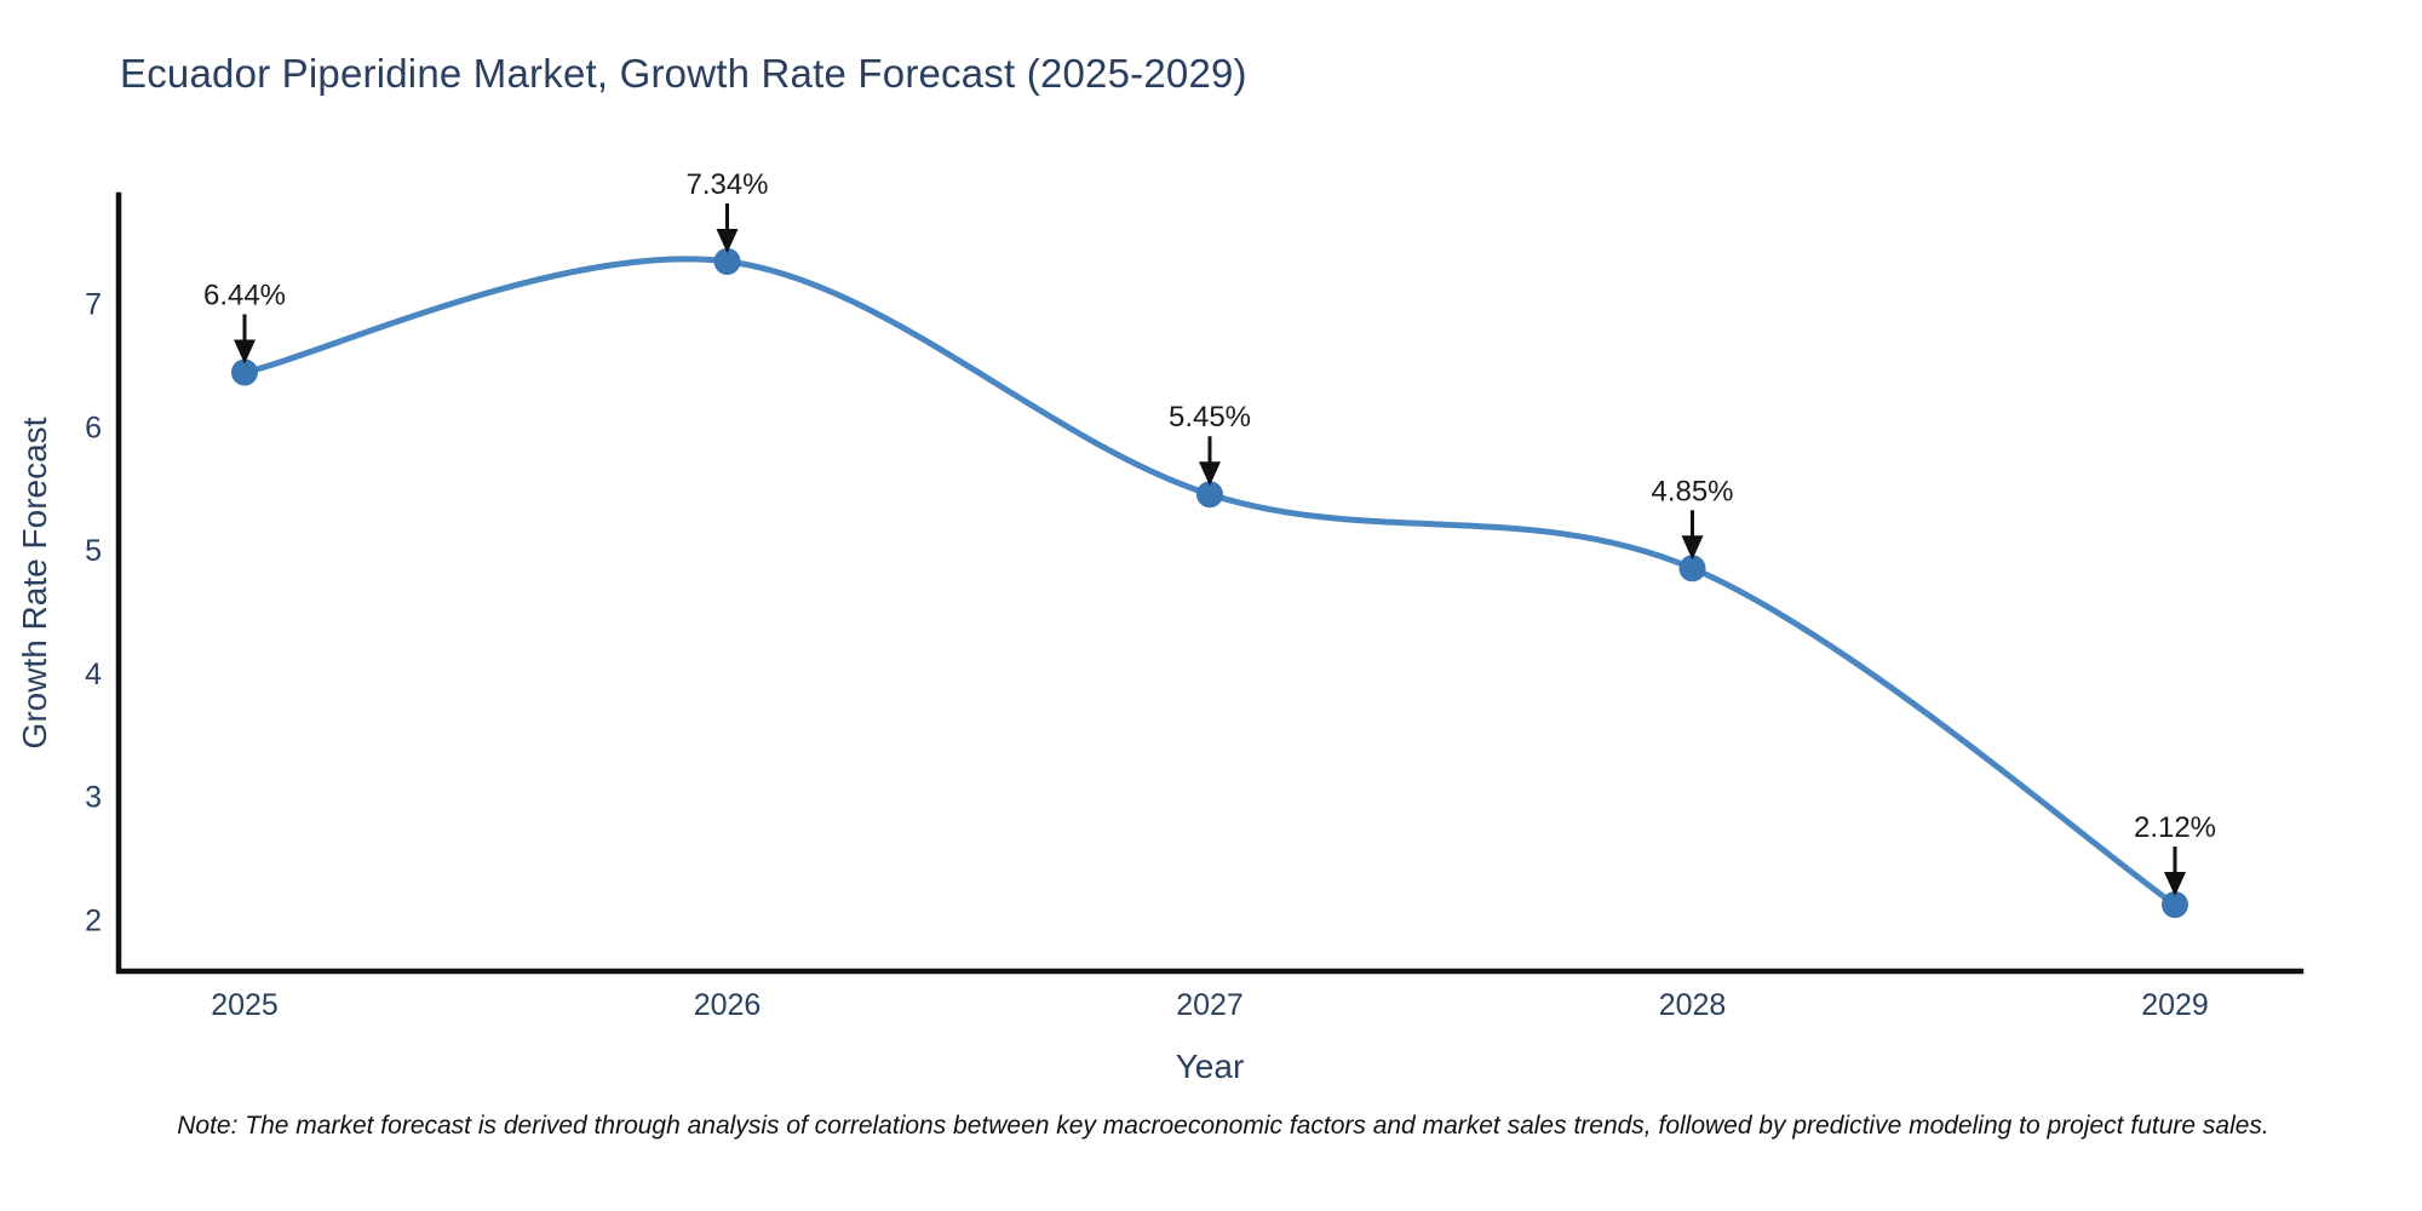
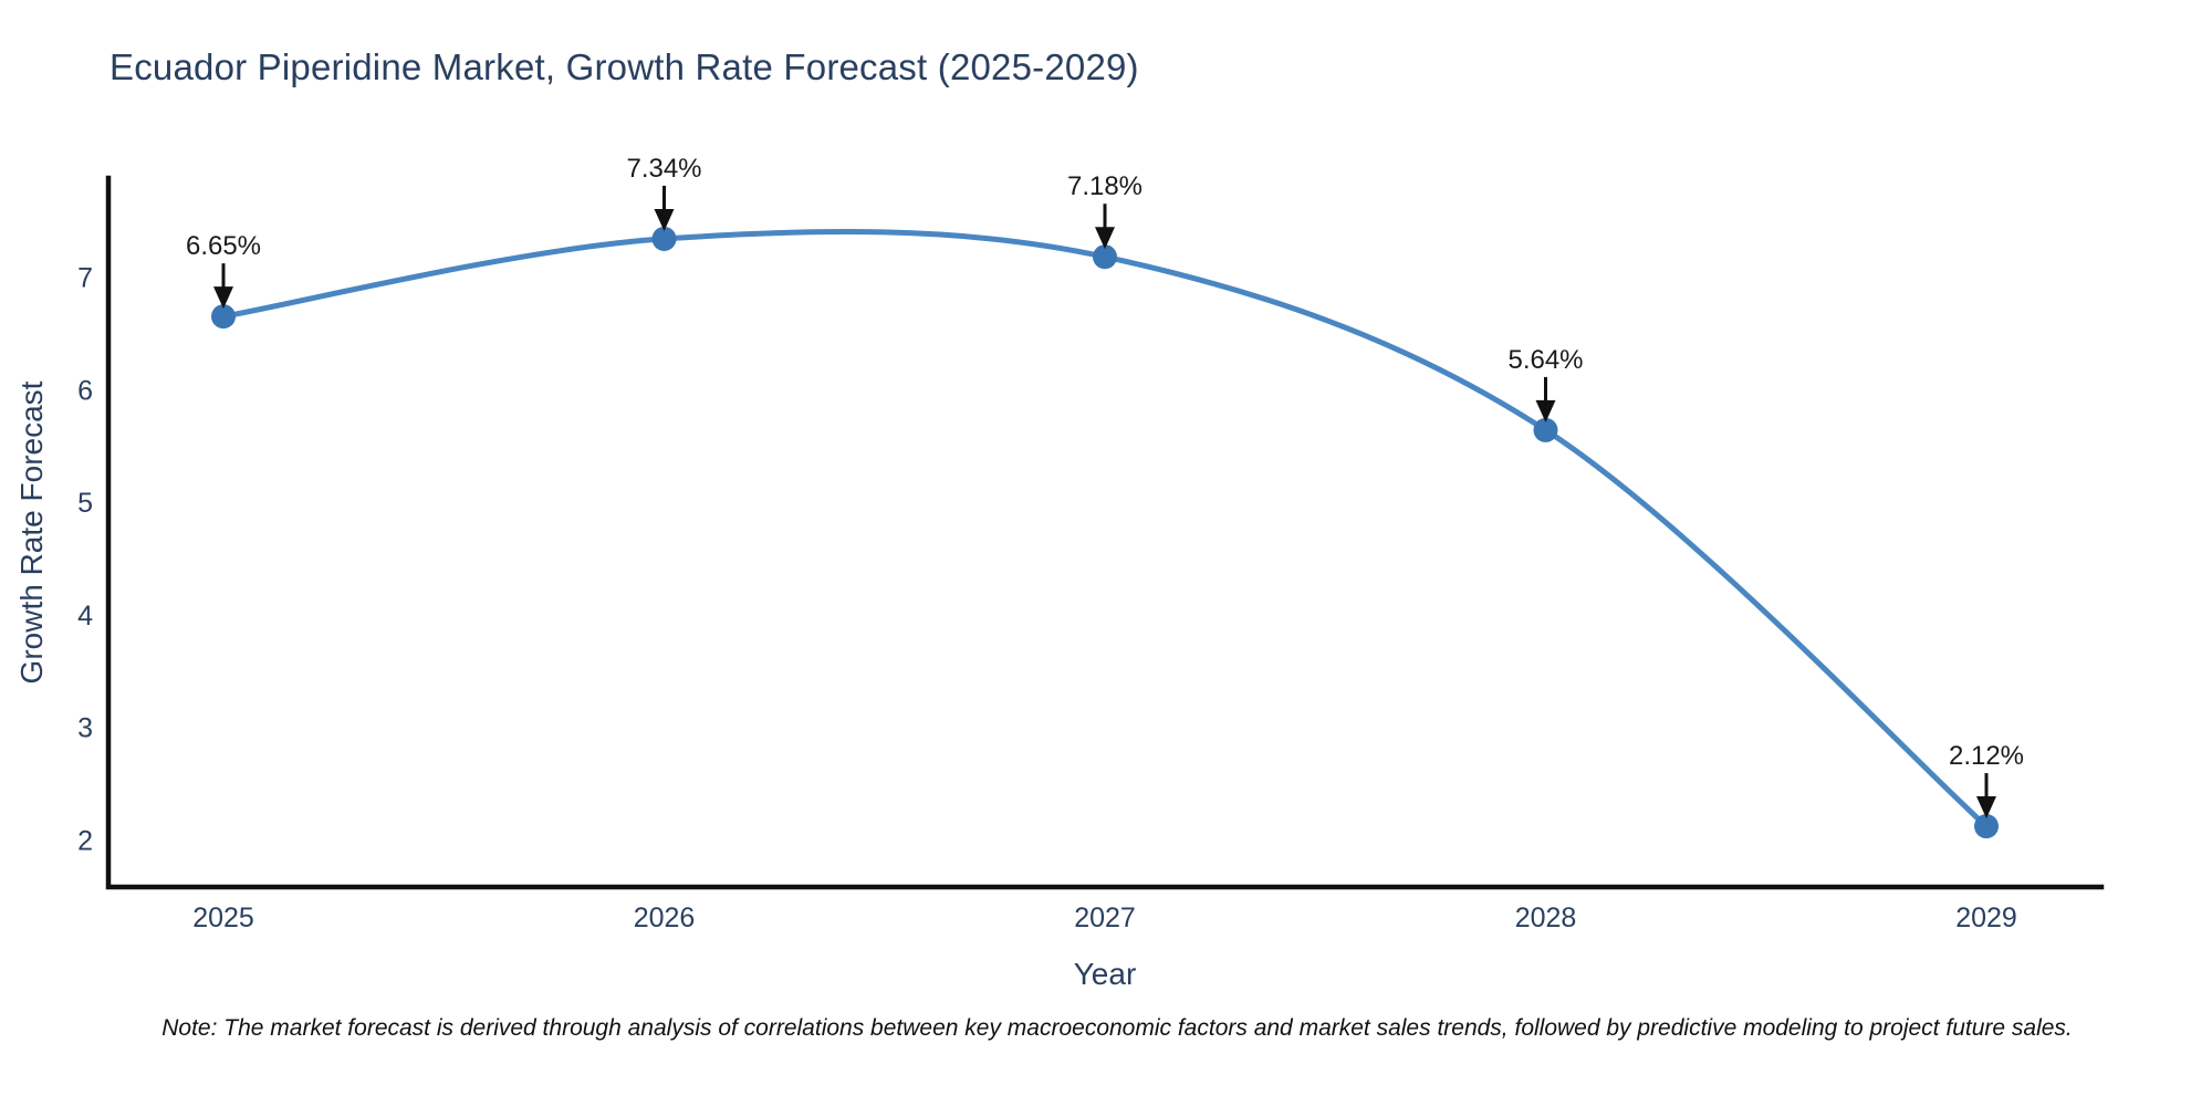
2025: 6.44% -> 6.65%
2027: 5.45% -> 7.18%
2028: 4.85% -> 5.64%
